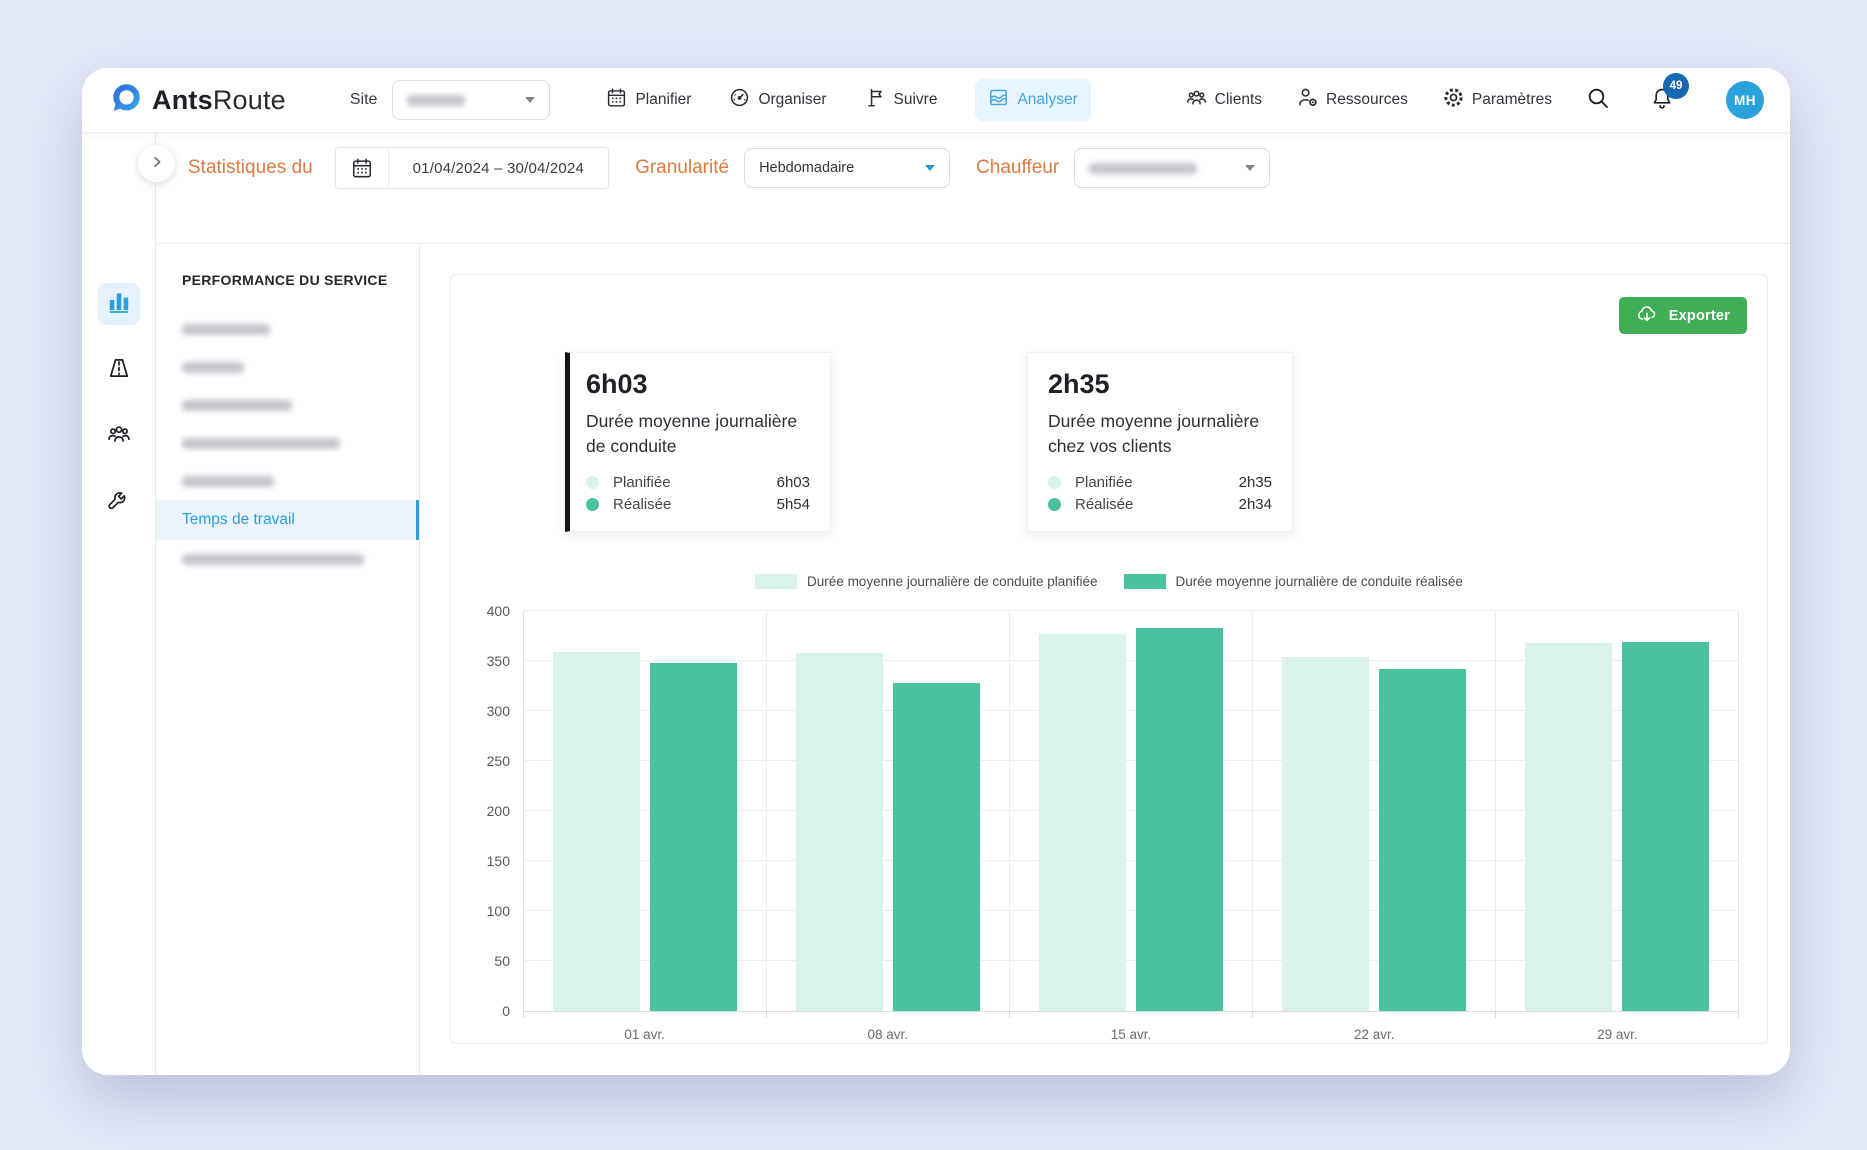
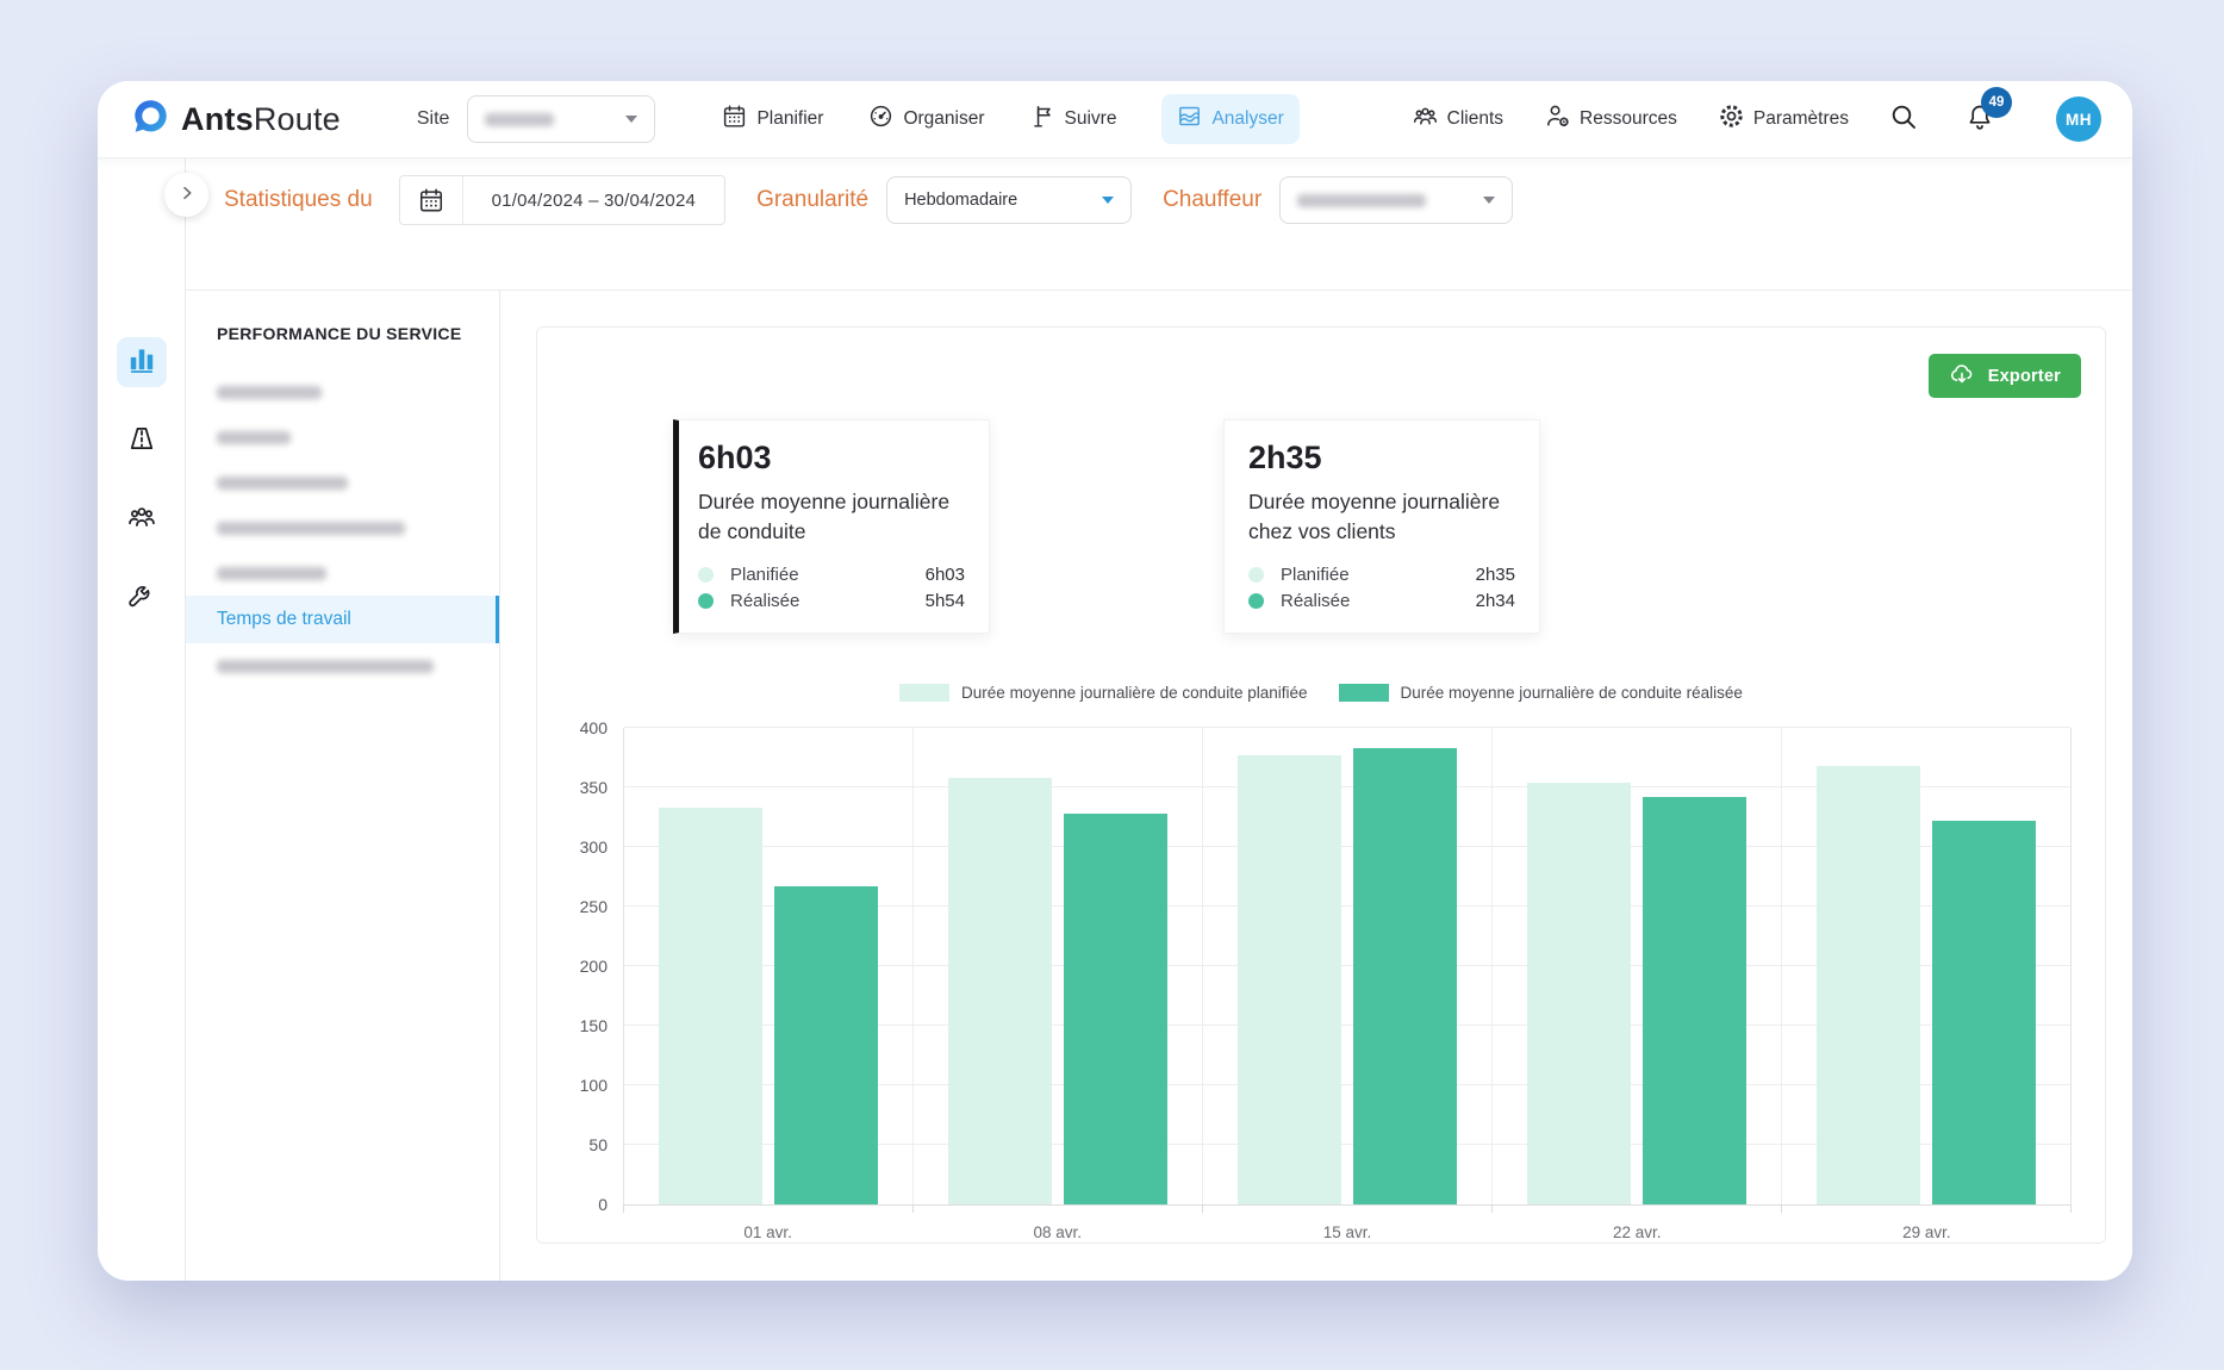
Durée moyenne journalière de conduite planifiée/01 avr.: 359 -> 333
Durée moyenne journalière de conduite réalisée/01 avr.: 348 -> 267
Durée moyenne journalière de conduite réalisée/29 avr.: 369 -> 322
